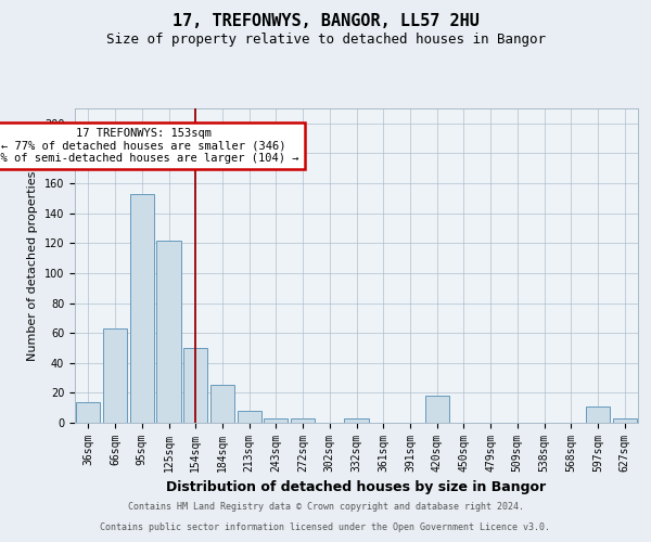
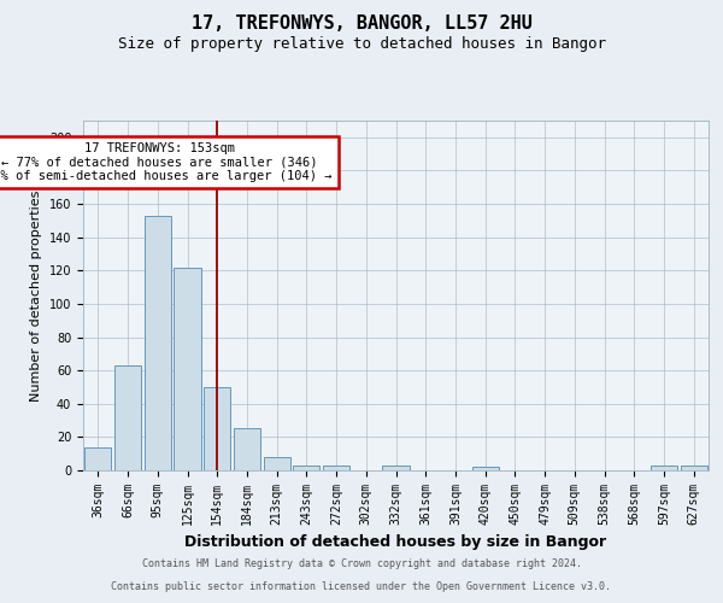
420sqm: 18 -> 2
597sqm: 11 -> 3
